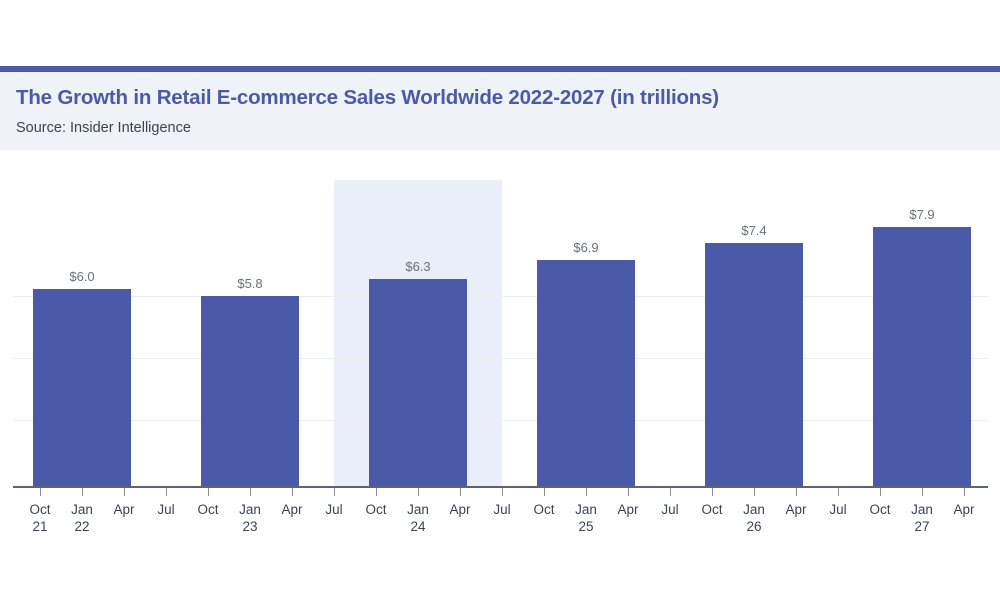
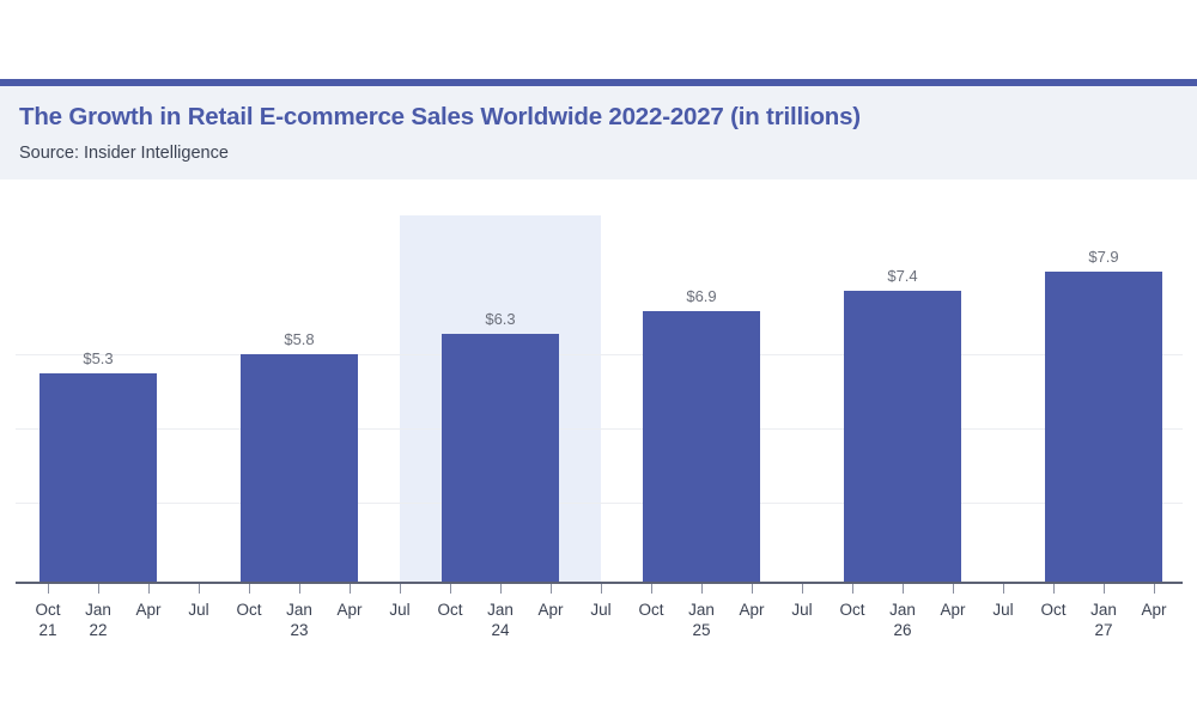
Oct 21: $6.0 -> $5.3
